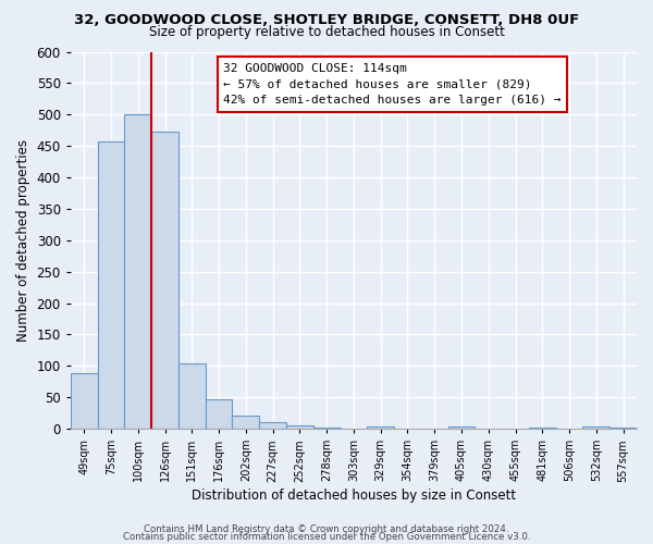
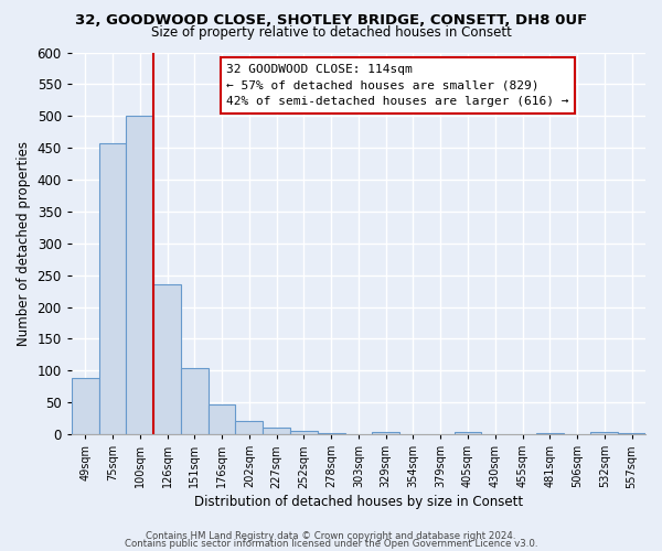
126sqm: 472 -> 236
